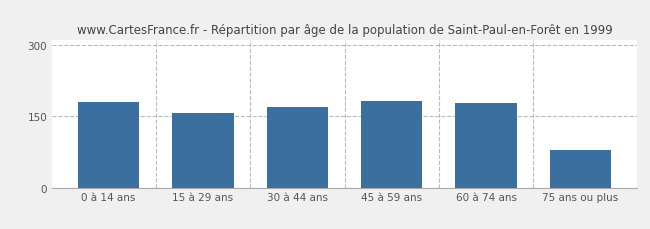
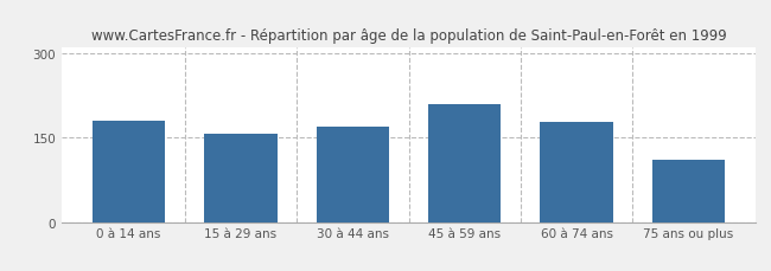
45 à 59 ans: 182 -> 210
75 ans ou plus: 80 -> 110
